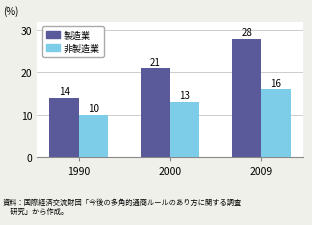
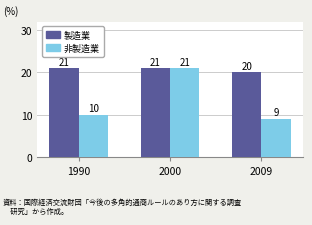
製造業/1990: 14 -> 21
非製造業/2000: 13 -> 21
製造業/2009: 28 -> 20
非製造業/2009: 16 -> 9
